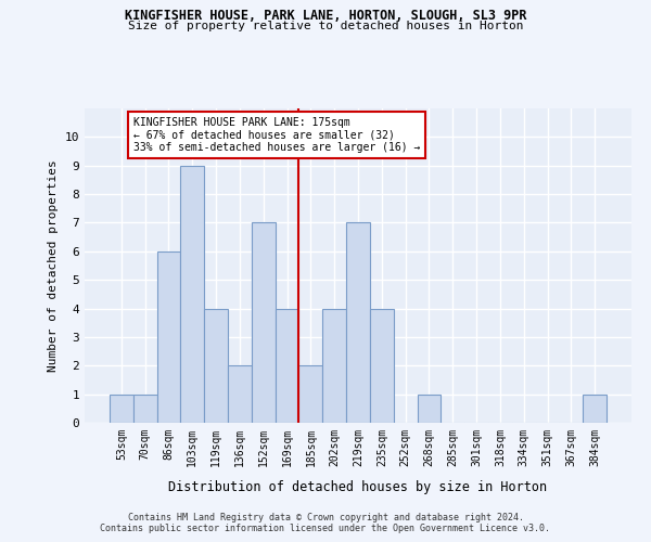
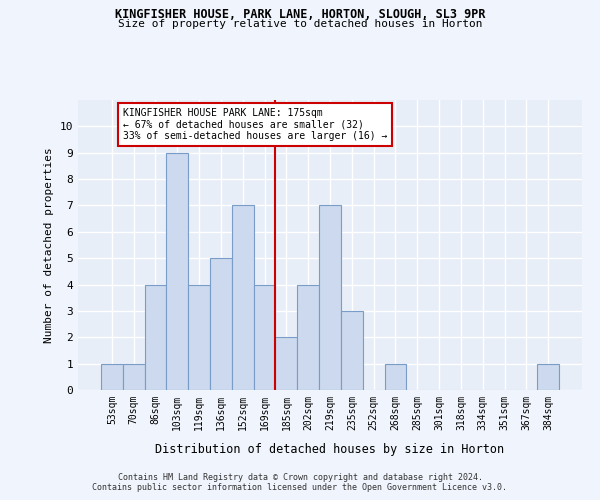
86sqm: 6 -> 4
136sqm: 2 -> 5
235sqm: 4 -> 3
